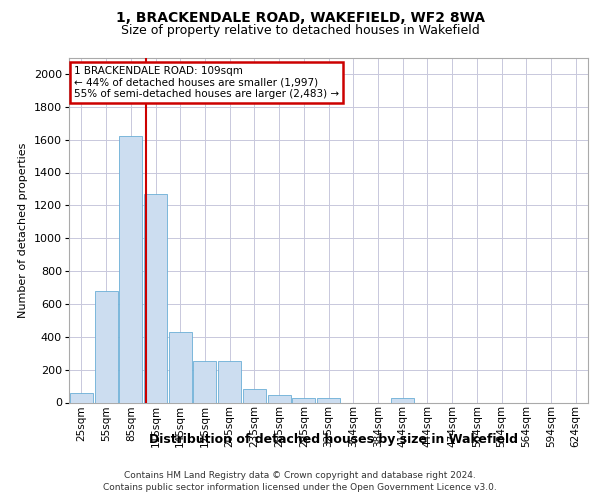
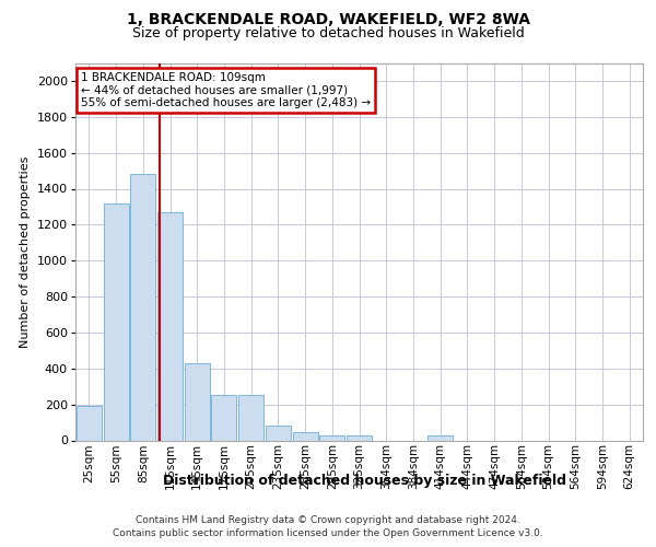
25sqm: 60 -> 190
55sqm: 680 -> 1320
85sqm: 1620 -> 1480
